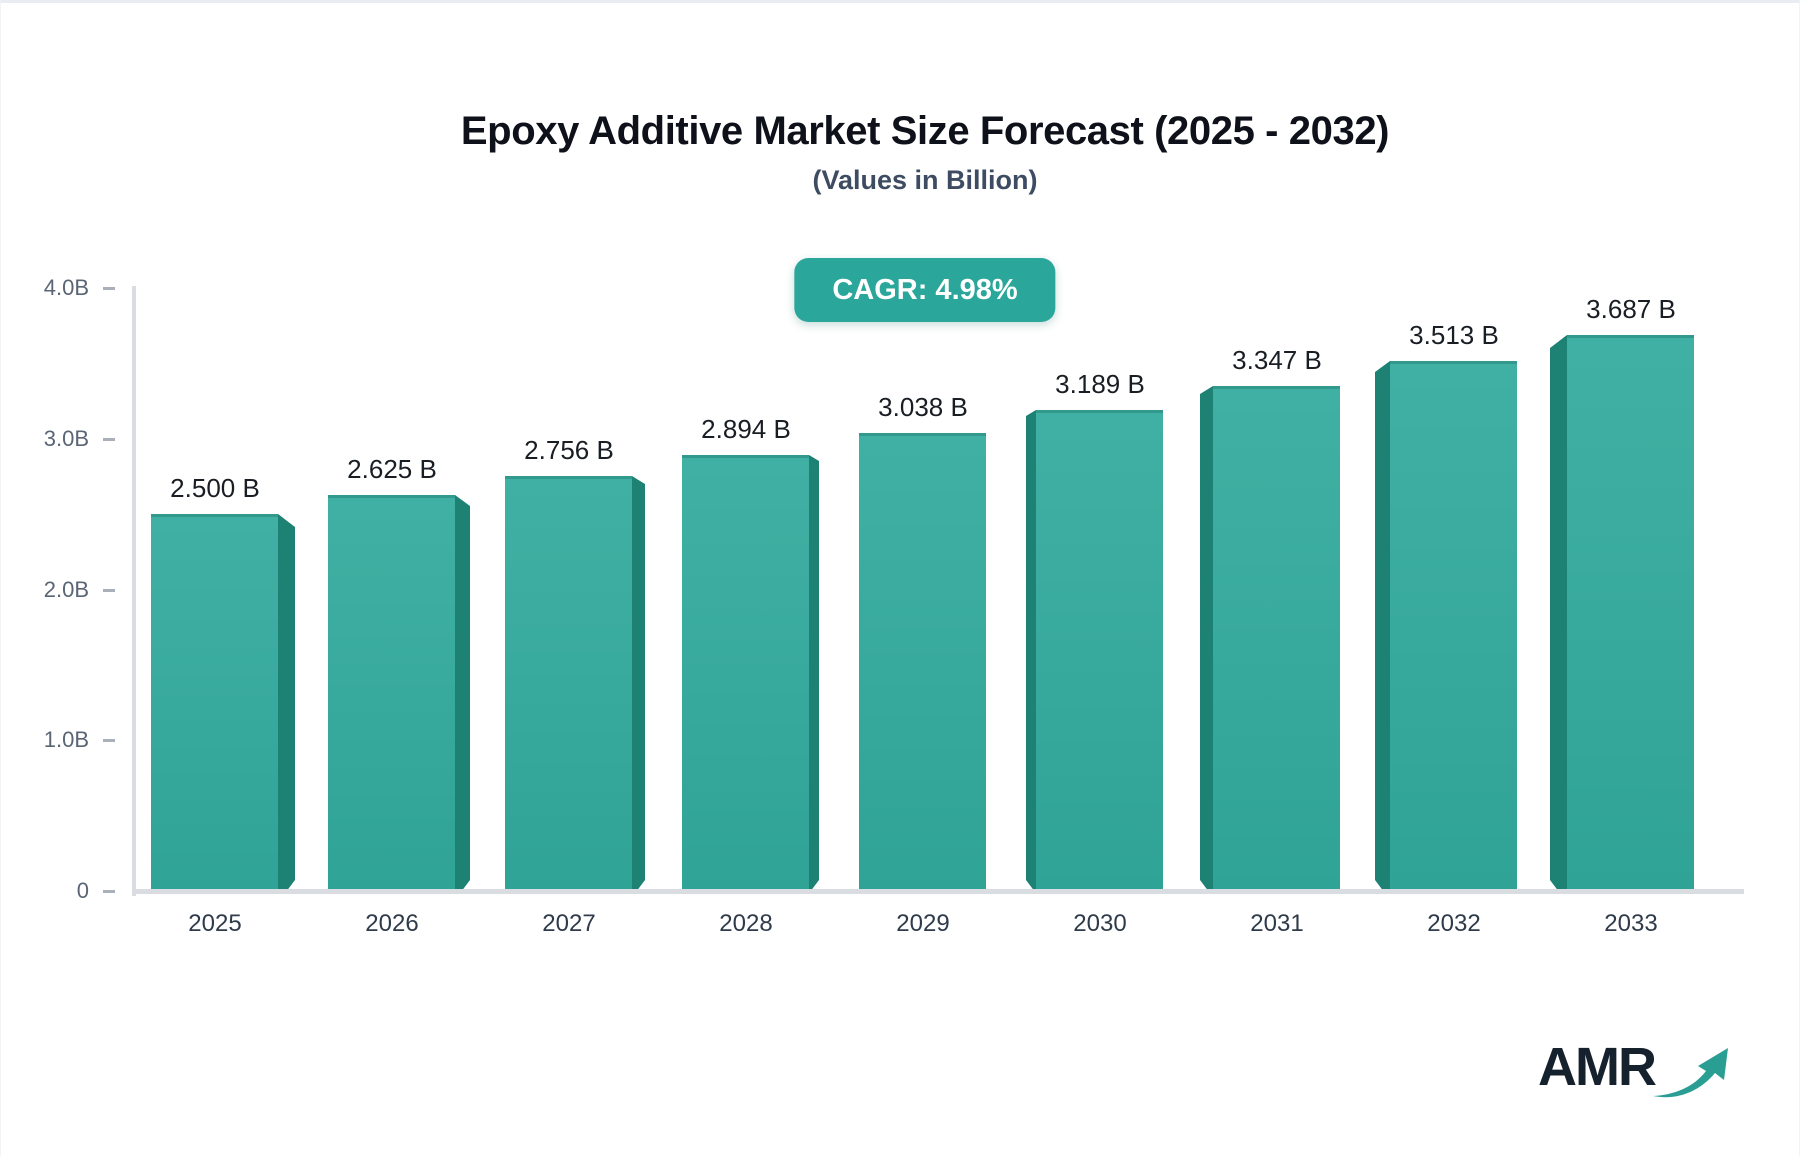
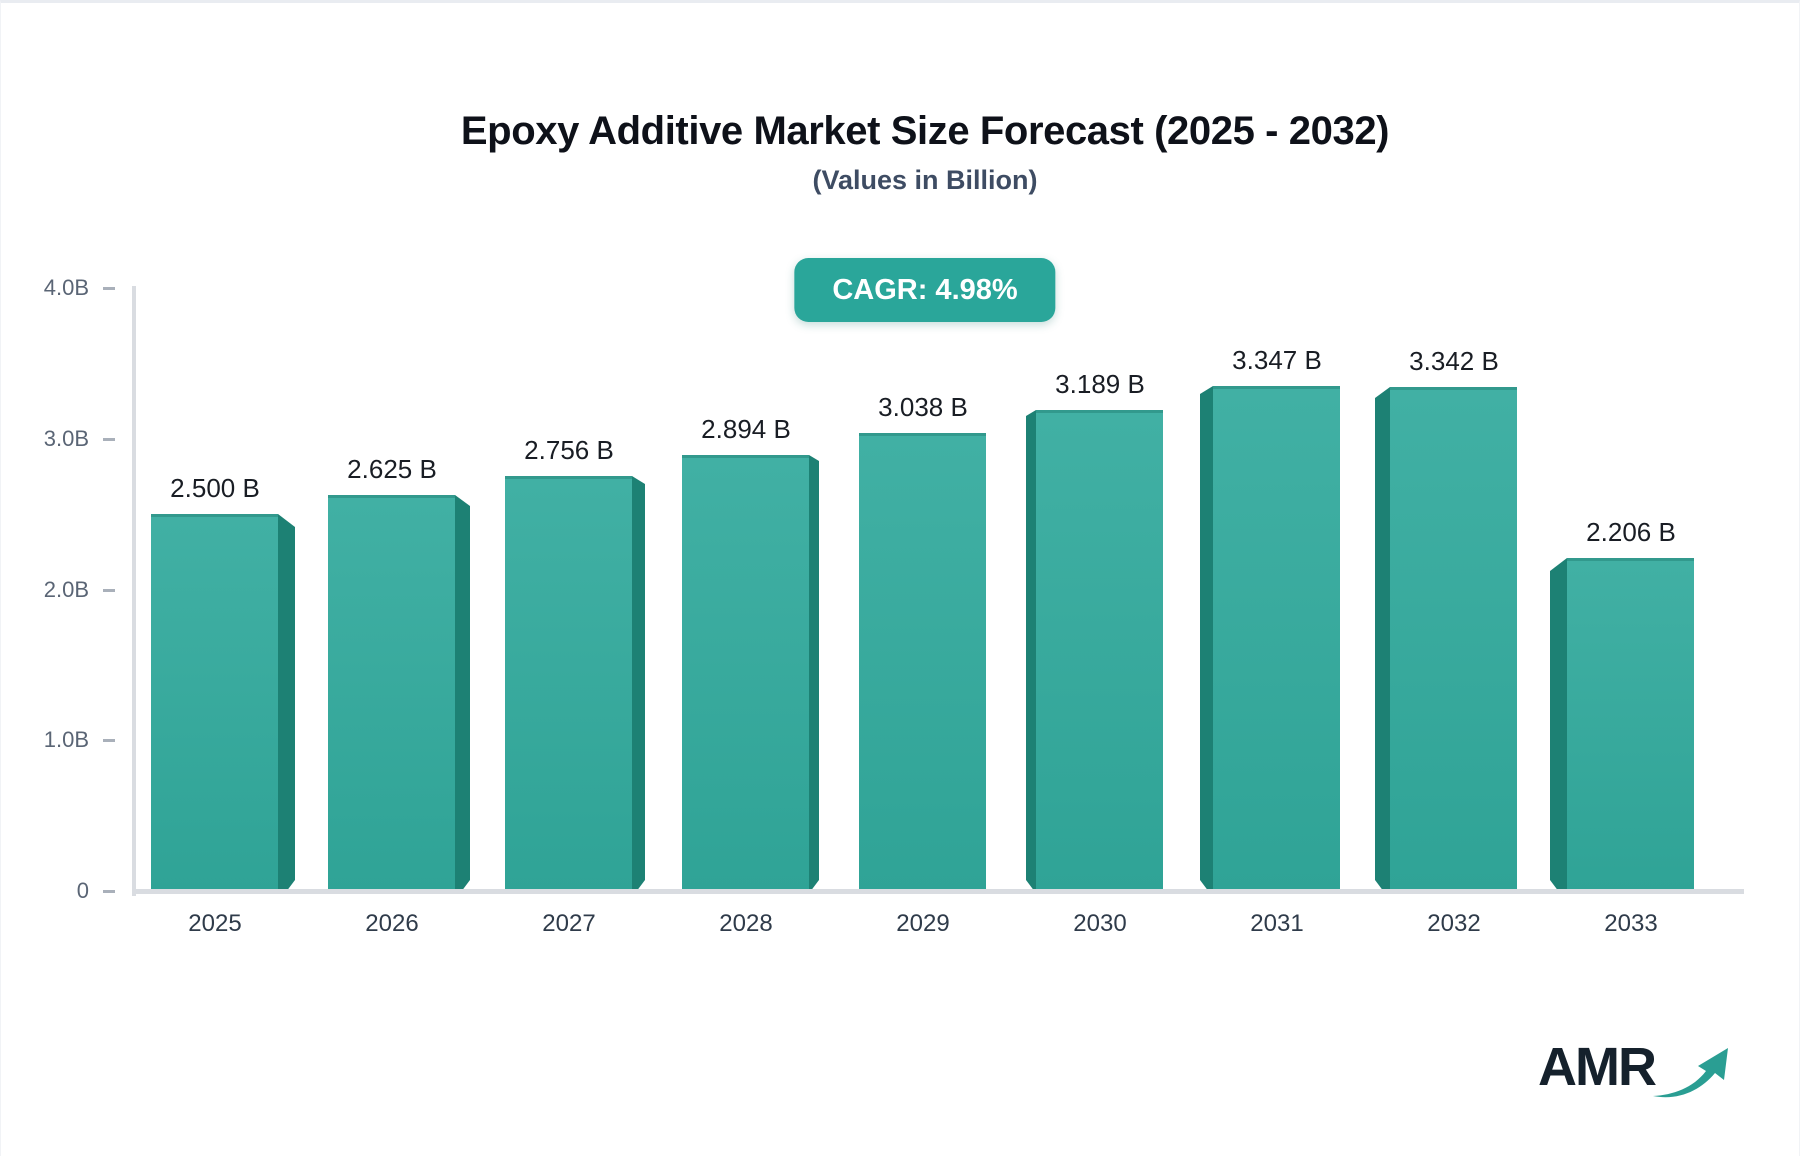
2032: 3.513 -> 3.342
2033: 3.687 -> 2.206
